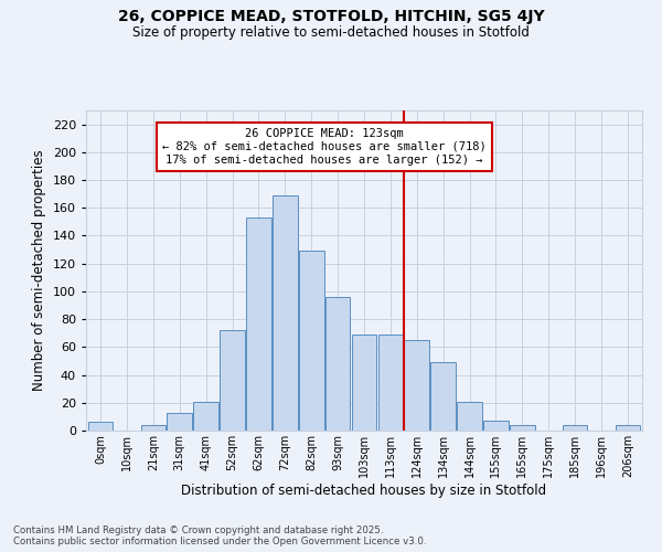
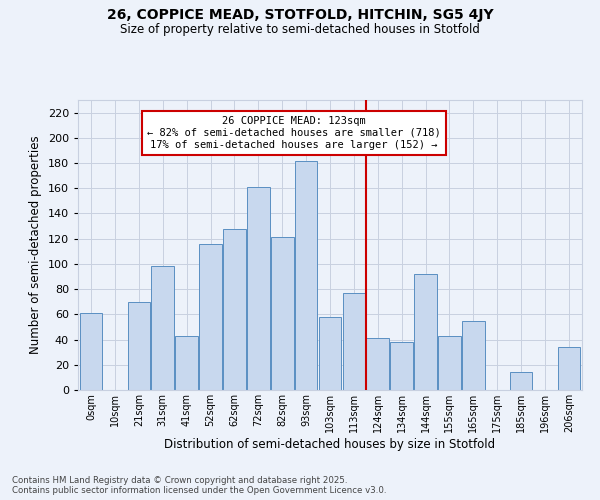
0sqm: 6 -> 61
21sqm: 4 -> 70
31sqm: 13 -> 98
41sqm: 21 -> 43
52sqm: 72 -> 116
62sqm: 153 -> 128
72sqm: 169 -> 161
82sqm: 129 -> 121
93sqm: 96 -> 182
103sqm: 69 -> 58
113sqm: 69 -> 77
124sqm: 65 -> 41
134sqm: 49 -> 38
144sqm: 21 -> 92
155sqm: 7 -> 43
165sqm: 4 -> 55
185sqm: 4 -> 14
206sqm: 4 -> 34
